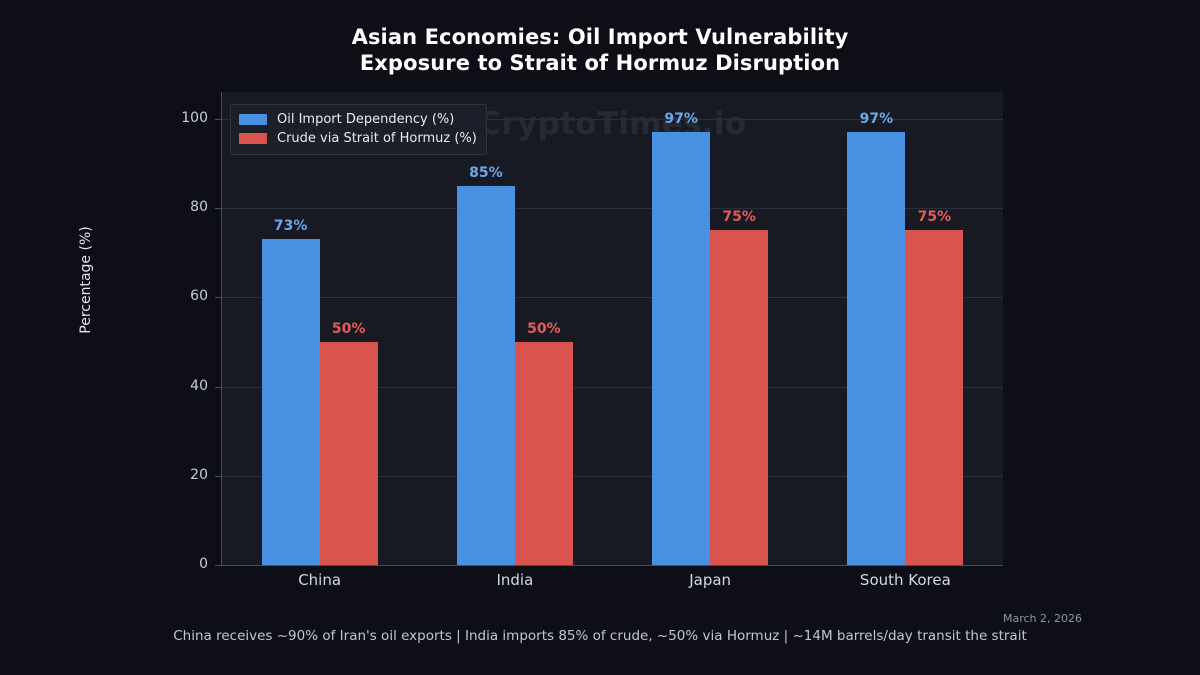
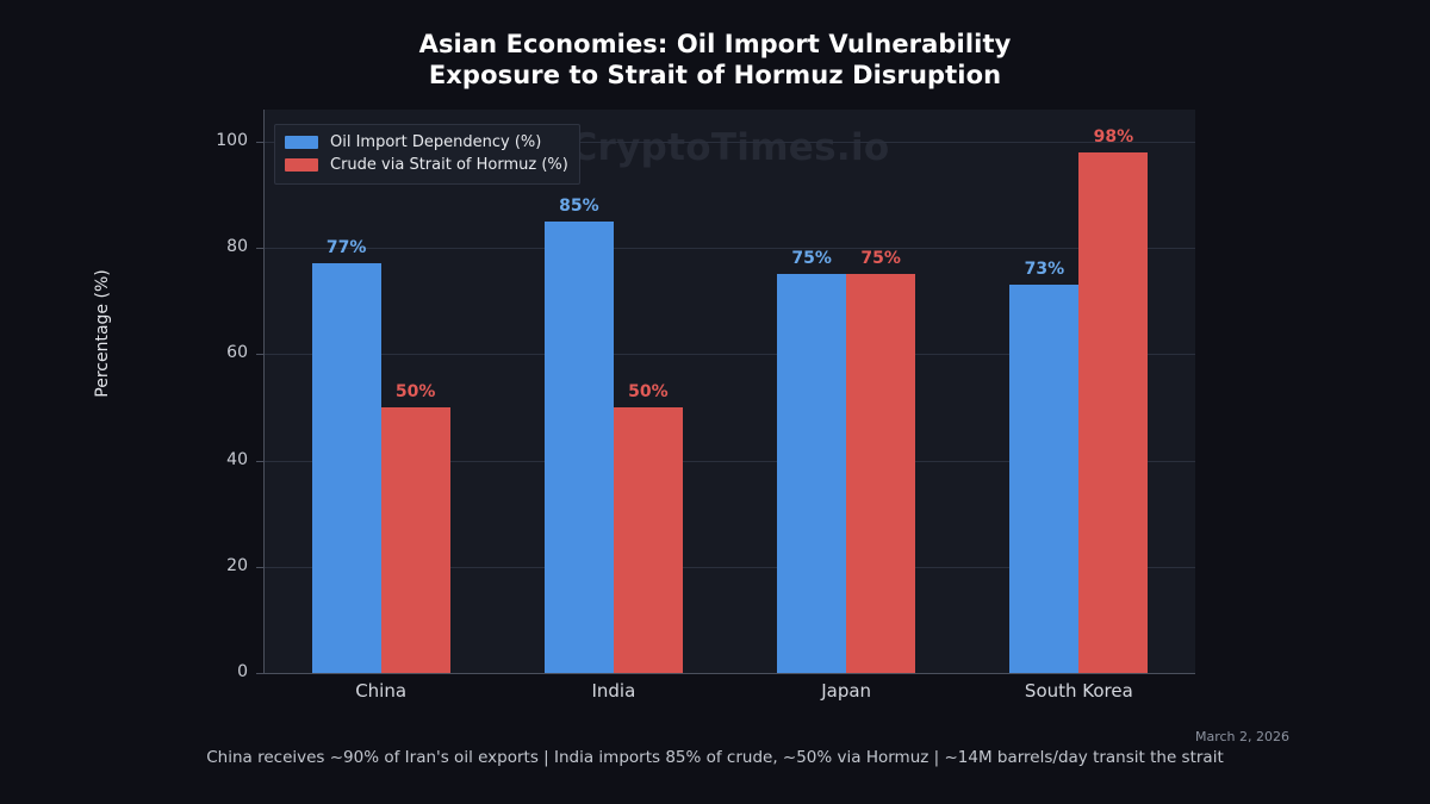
Oil Import Dependency (%)/China: 73% -> 77%
Oil Import Dependency (%)/Japan: 97% -> 75%
Oil Import Dependency (%)/South Korea: 97% -> 73%
Crude via Strait of Hormuz (%)/South Korea: 75% -> 98%
